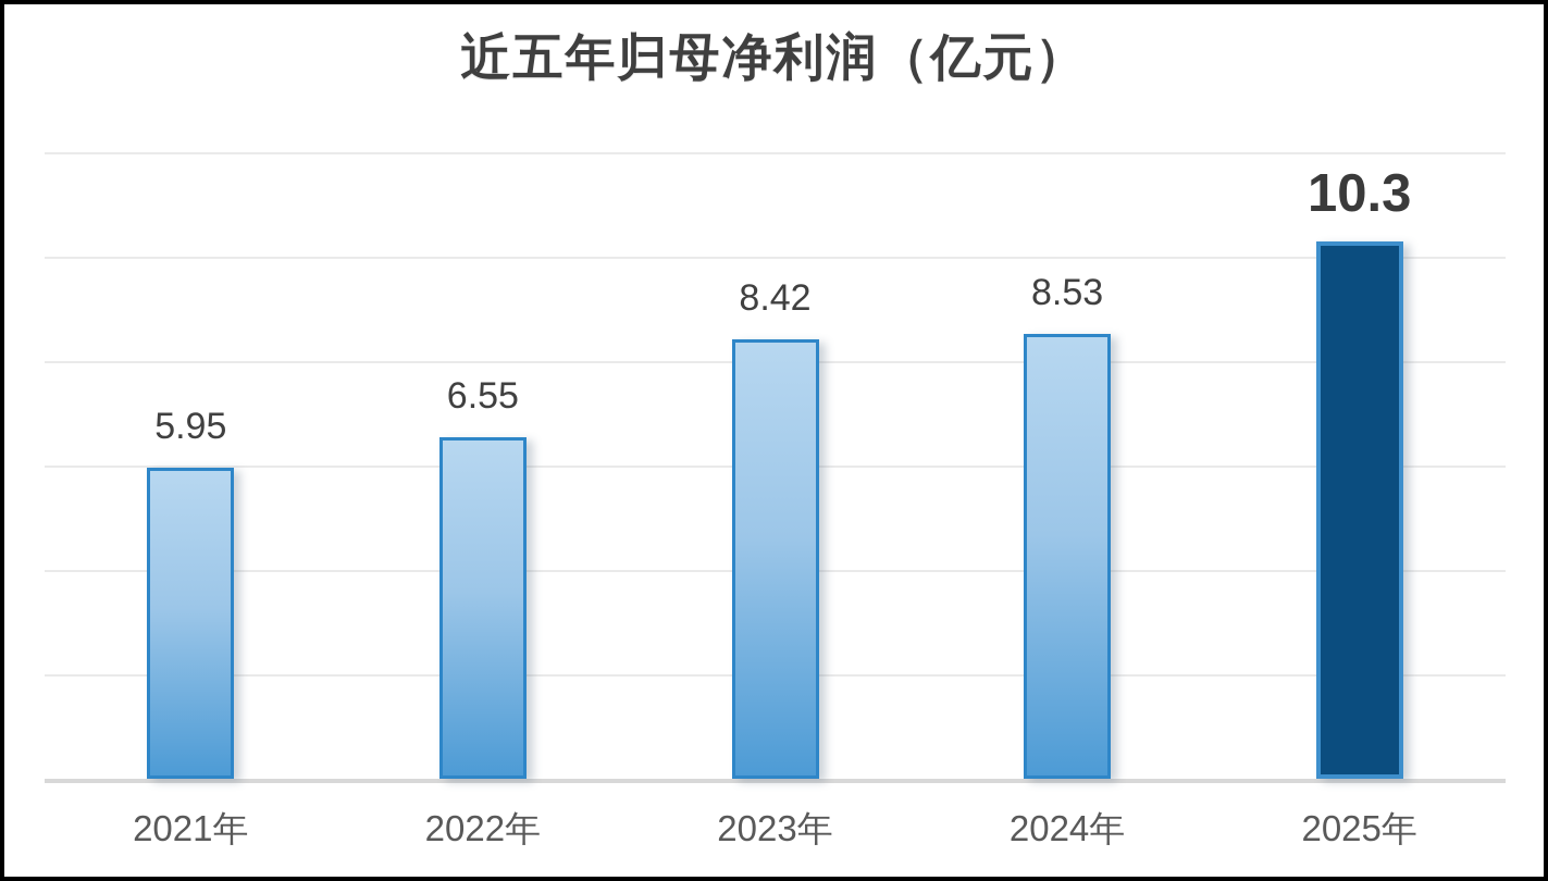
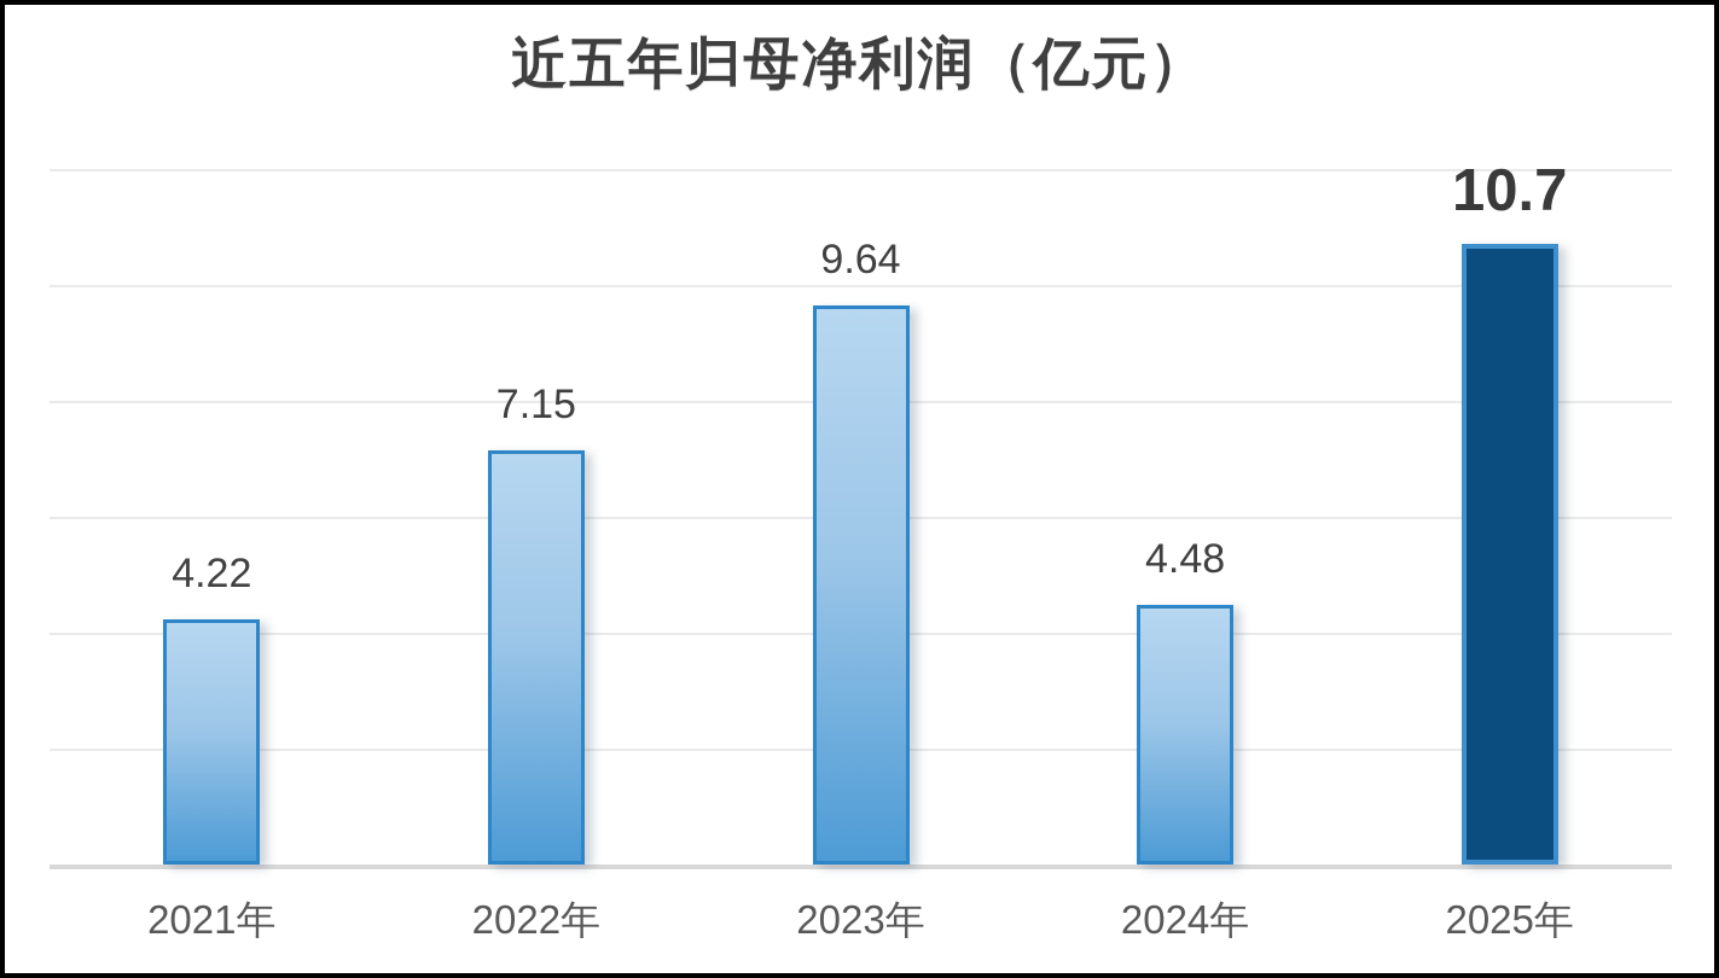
2021年: 5.95 -> 4.22
2022年: 6.55 -> 7.15
2023年: 8.42 -> 9.64
2024年: 8.53 -> 4.48
2025年: 10.3 -> 10.7
